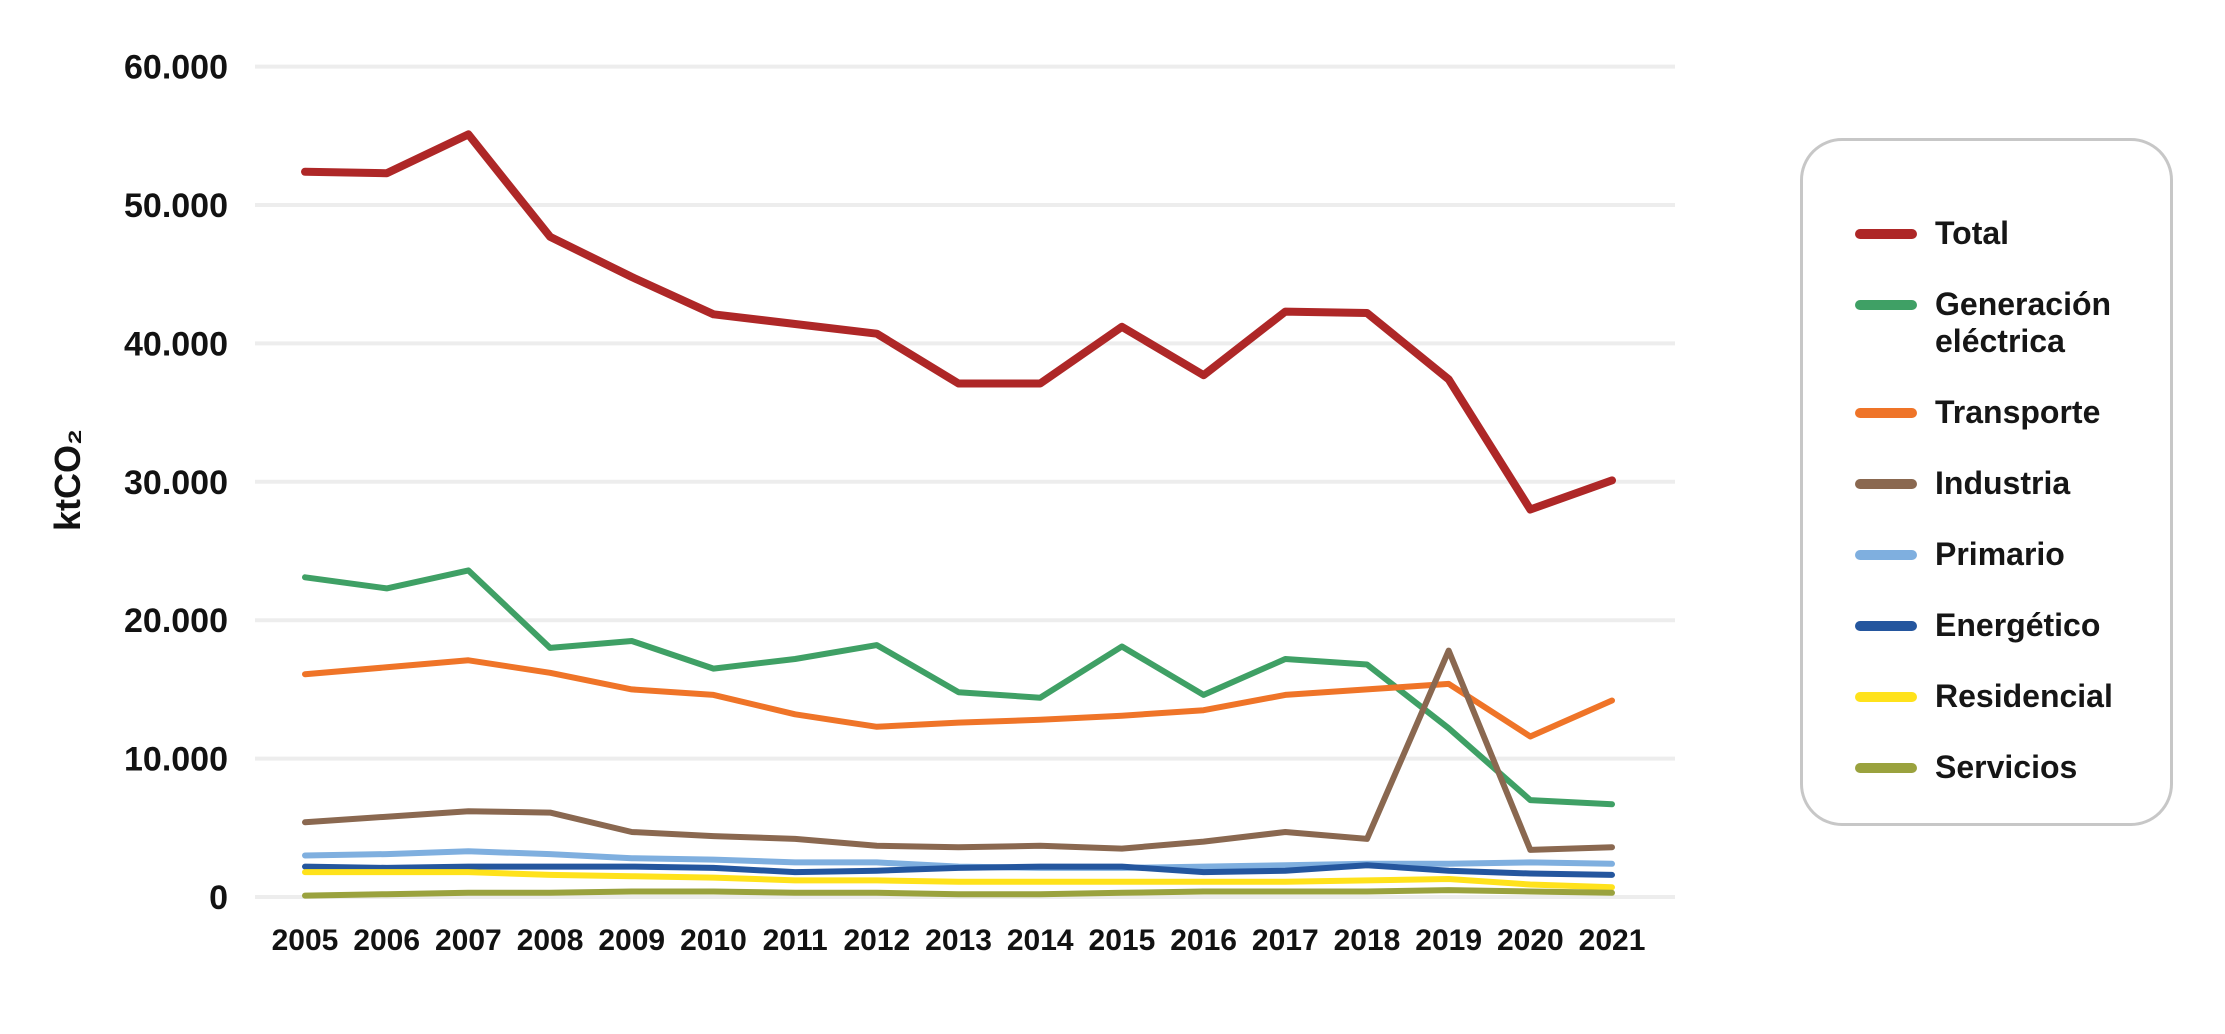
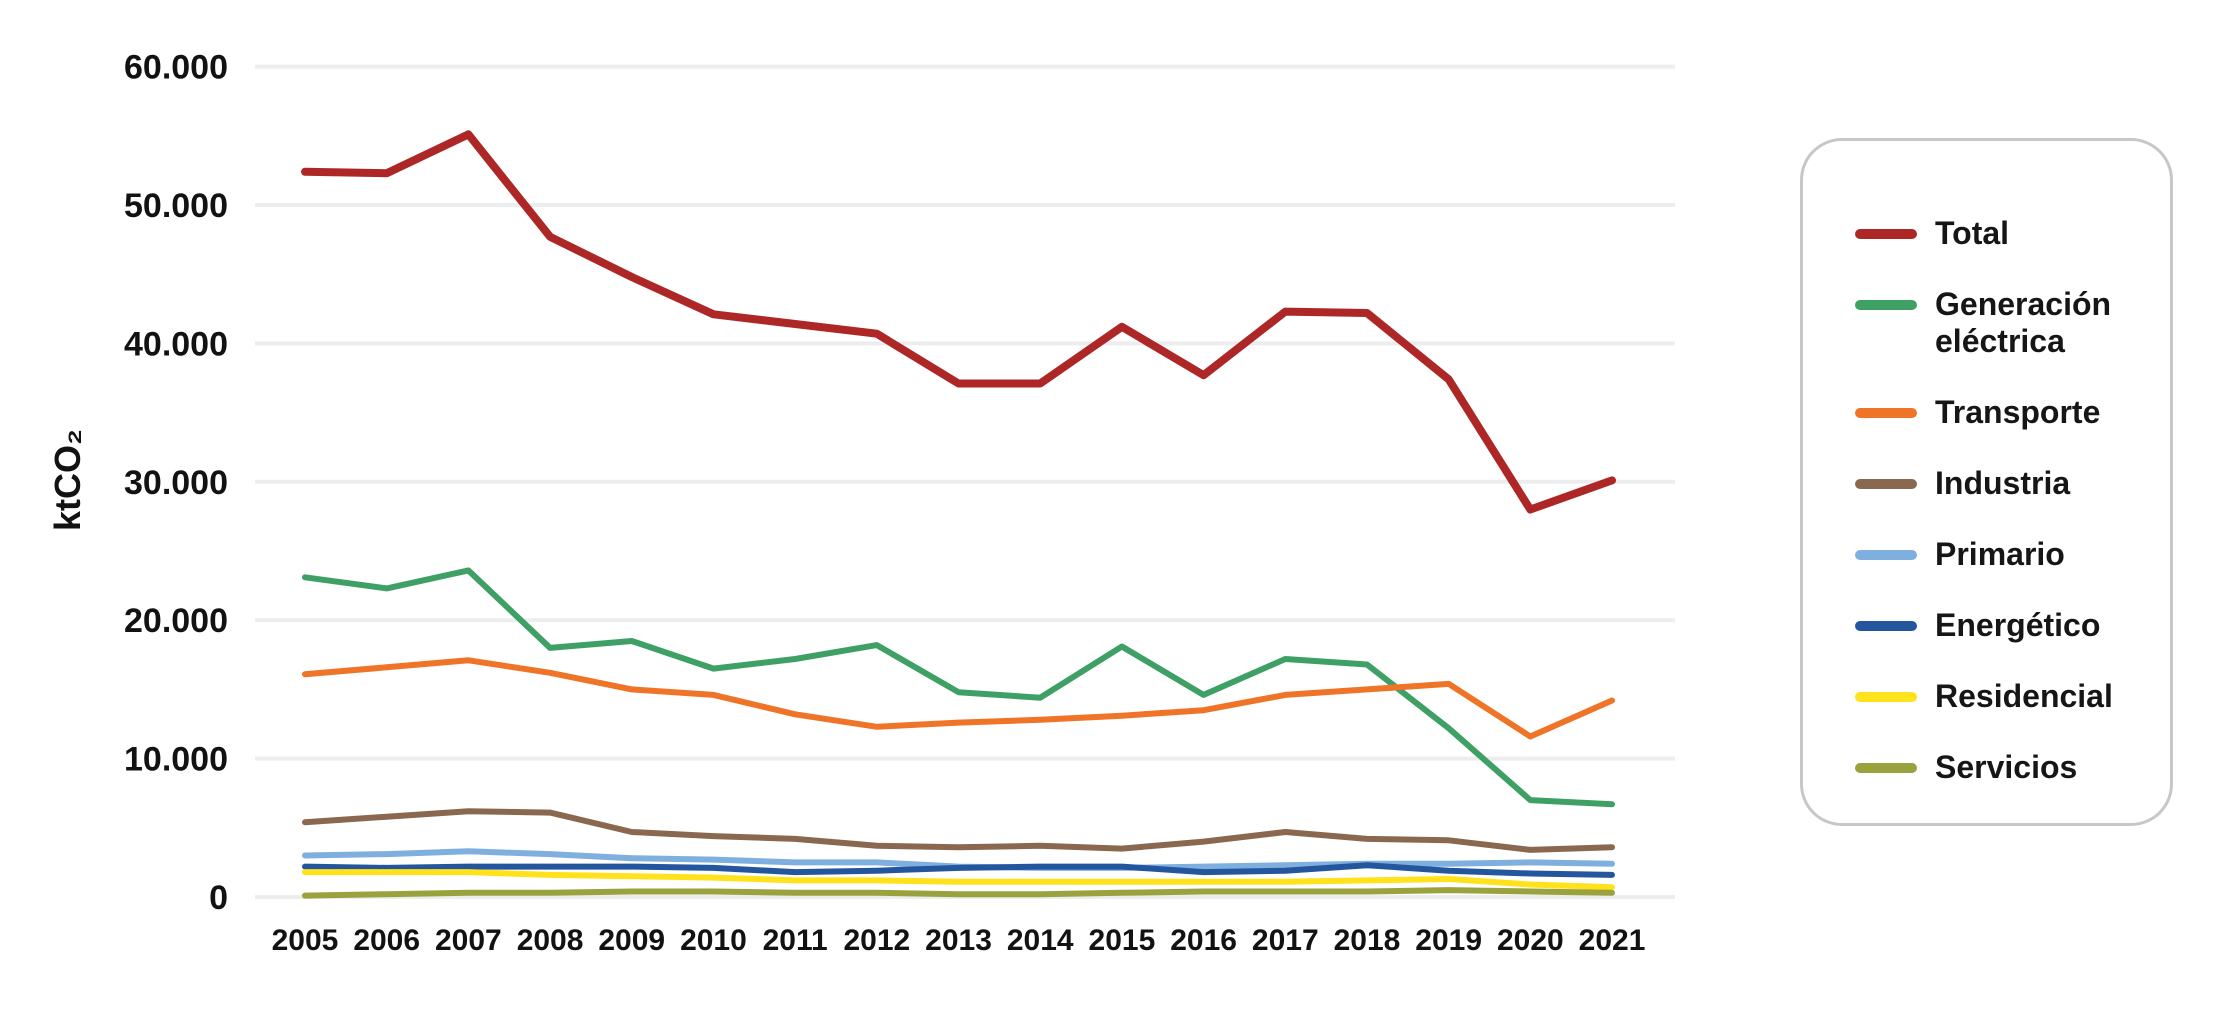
Industria/2019: 17800 -> 4100
